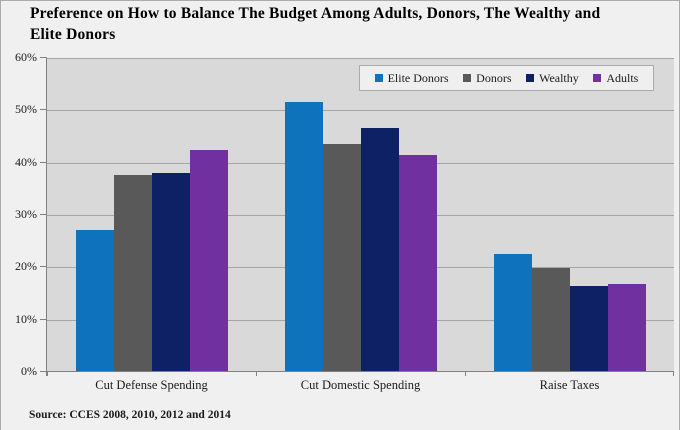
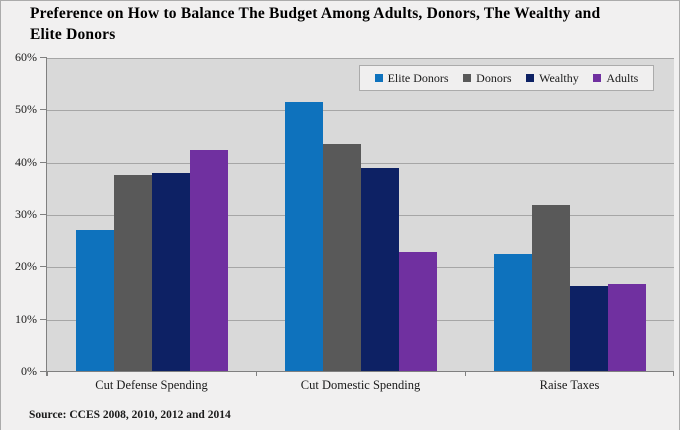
Wealthy/Cut Domestic Spending: 47% -> 39%
Adults/Cut Domestic Spending: 42% -> 23%
Donors/Raise Taxes: 20% -> 32%
